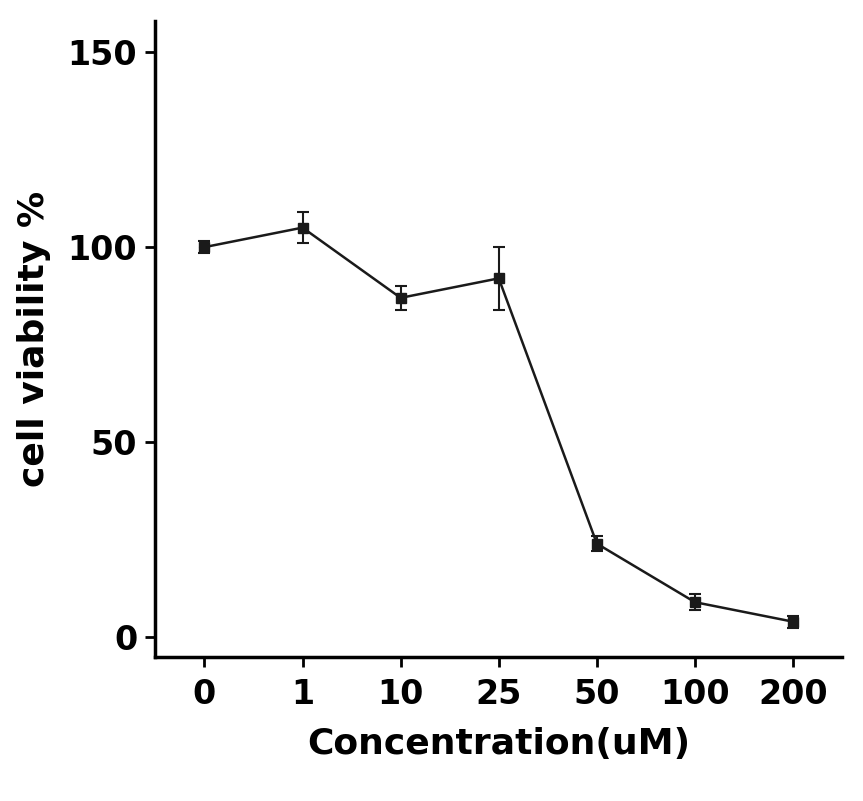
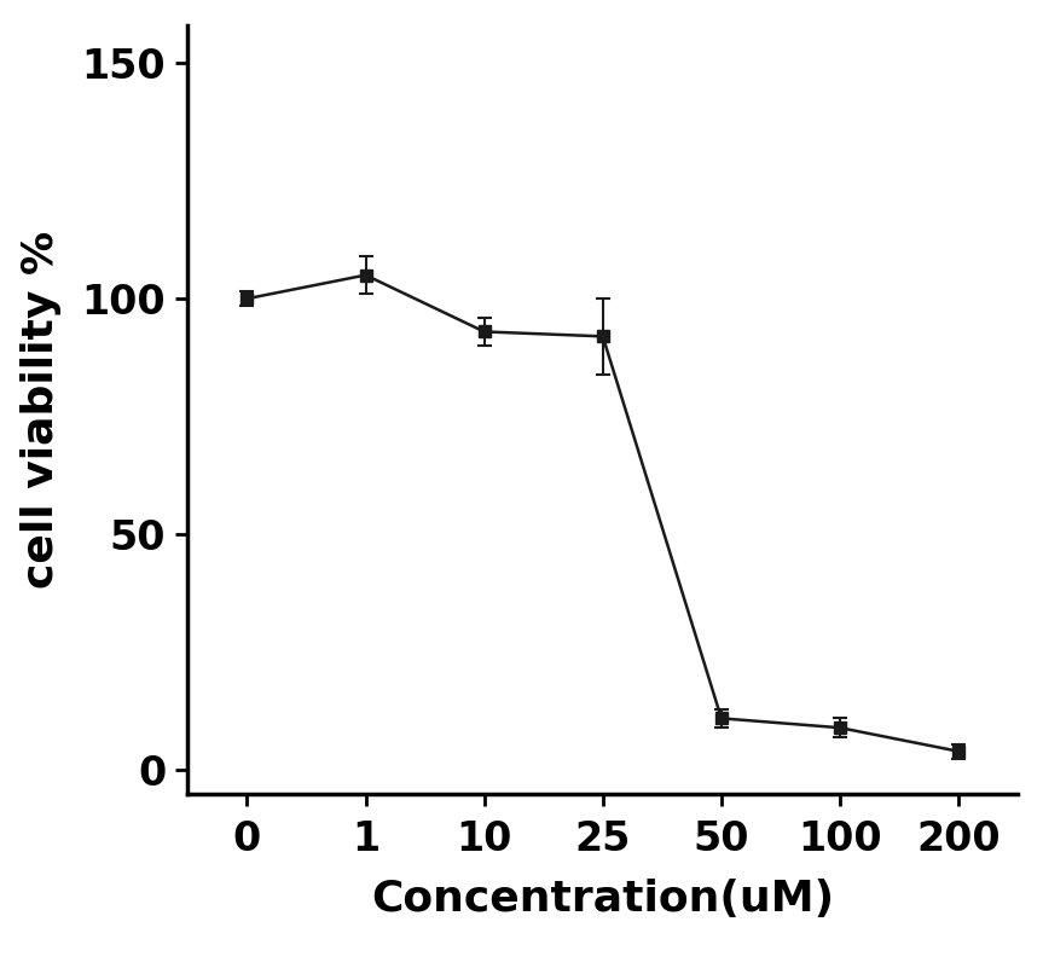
10: 87 -> 93
50: 24 -> 11
